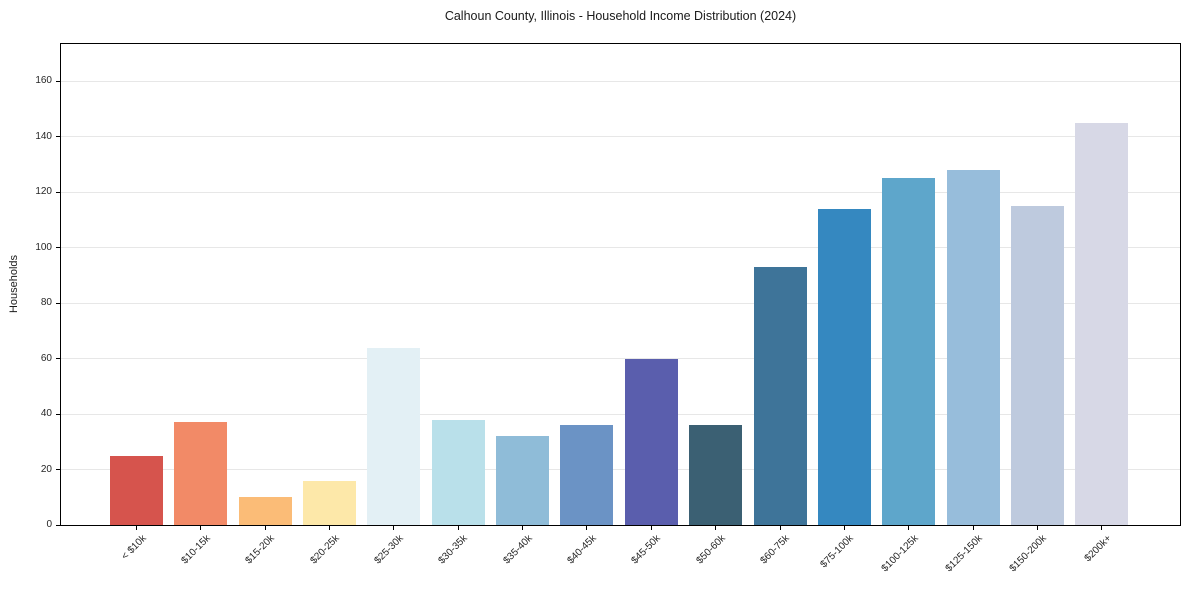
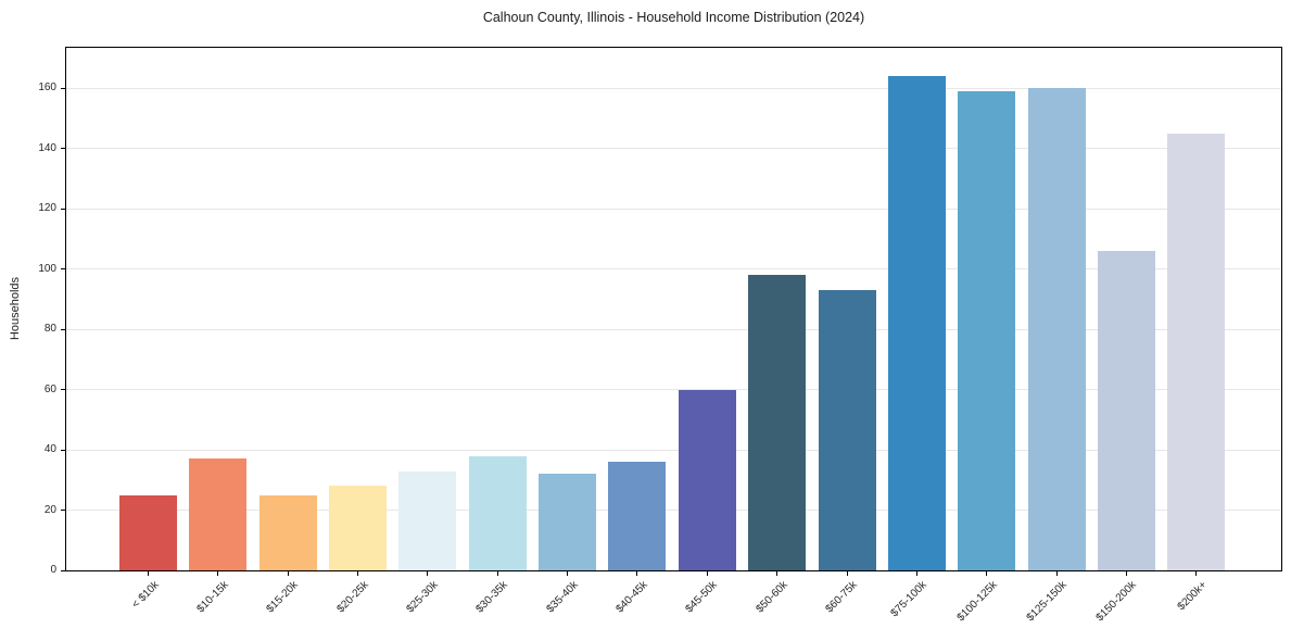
$15-20k: 10 -> 25
$20-25k: 16 -> 28
$25-30k: 64 -> 33
$50-60k: 36 -> 98
$75-100k: 114 -> 164
$100-125k: 125 -> 159
$125-150k: 128 -> 160
$150-200k: 115 -> 106
